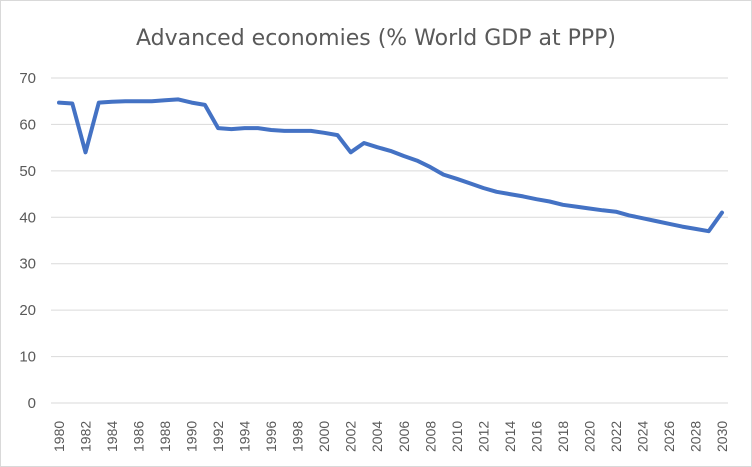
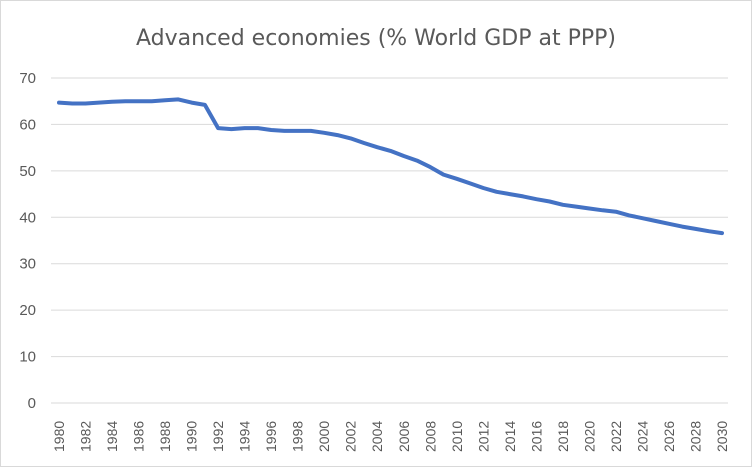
1982: 54 -> 64
2002: 54 -> 57
2030: 41 -> 37
